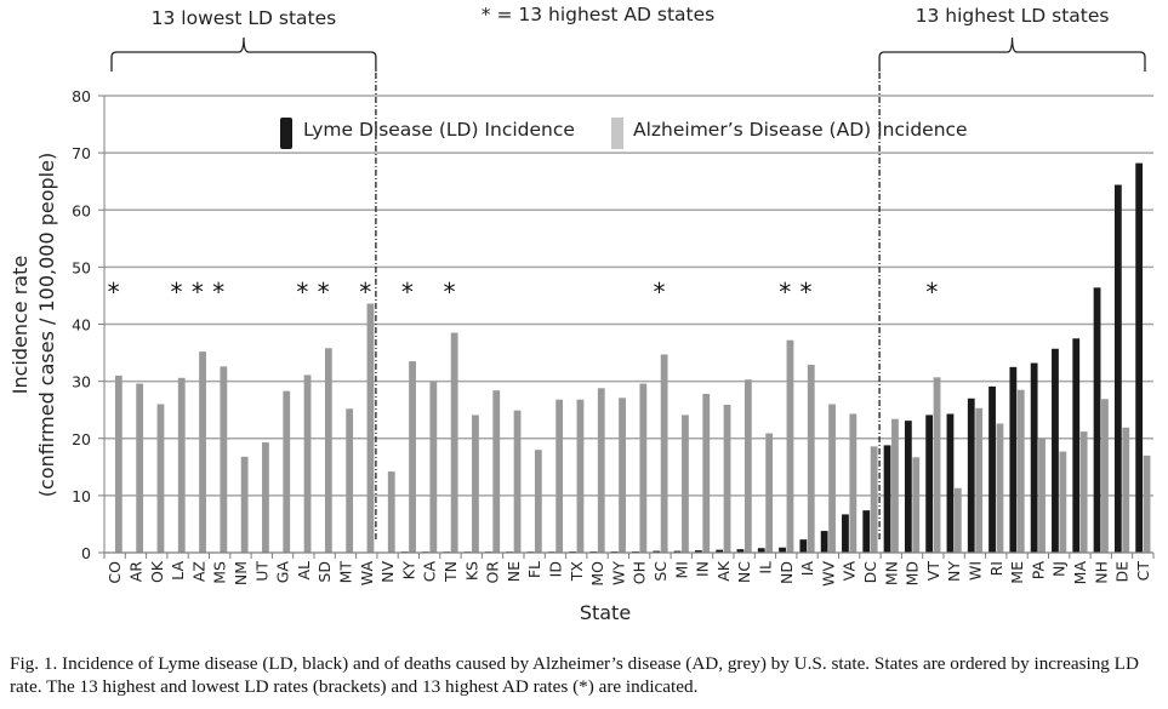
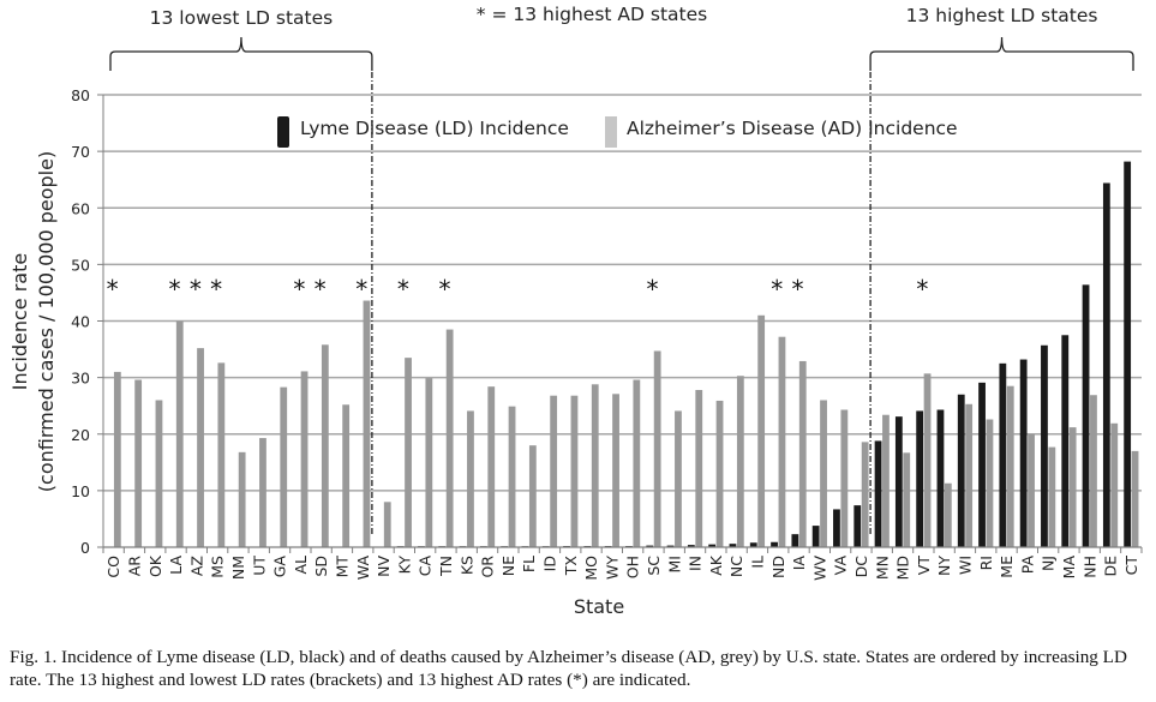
Alzheimer’s Disease (AD) Incidence/LA: 31 -> 40
Alzheimer’s Disease (AD) Incidence/NV: 14 -> 8
Alzheimer’s Disease (AD) Incidence/IL: 21 -> 41
